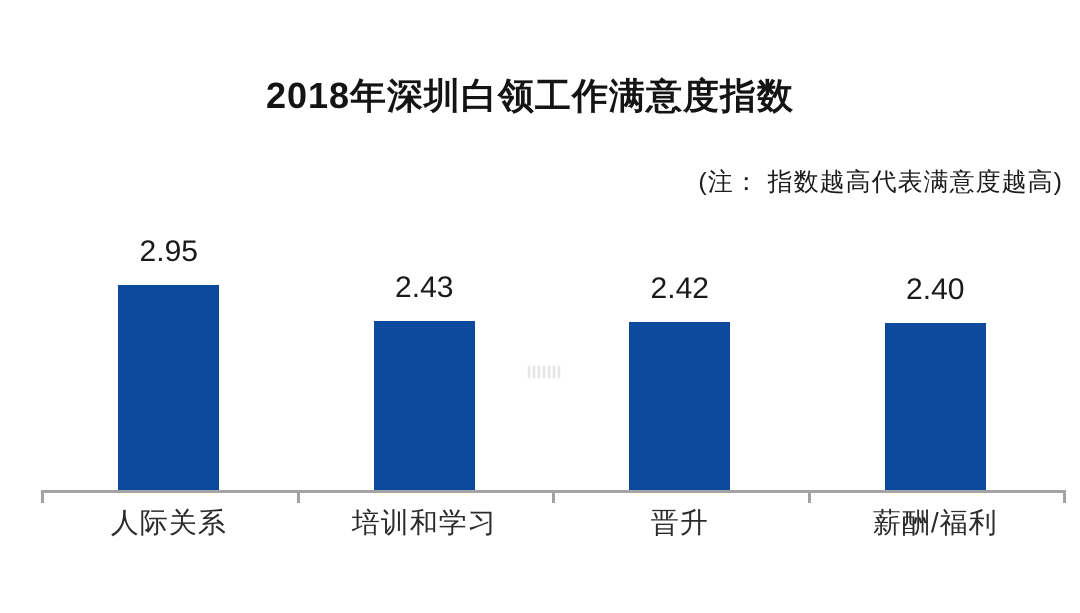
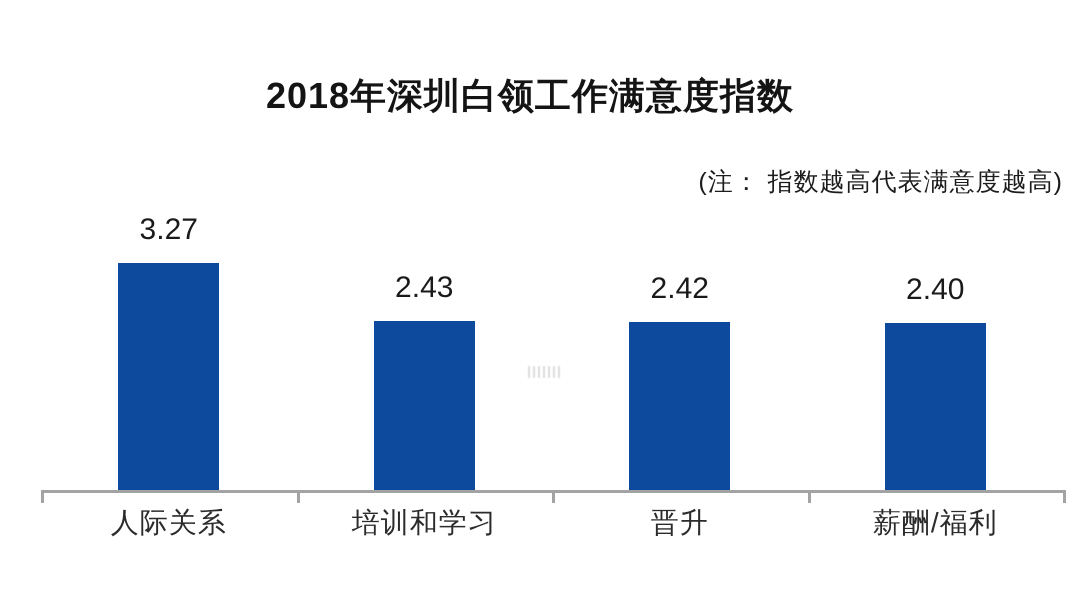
人际关系: 2.95 -> 3.27
